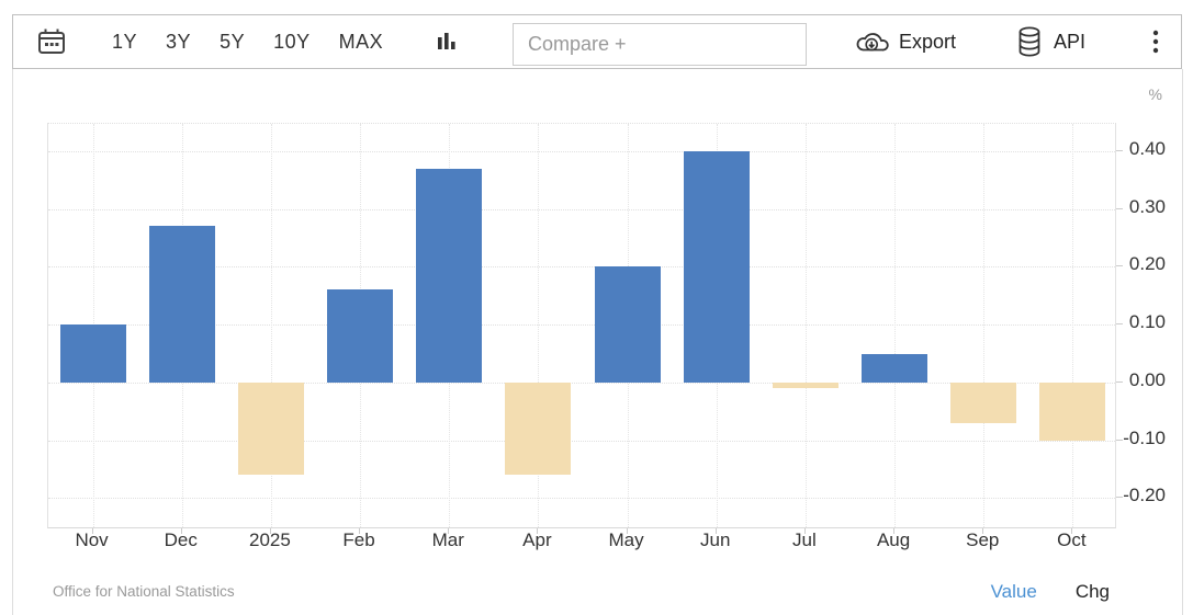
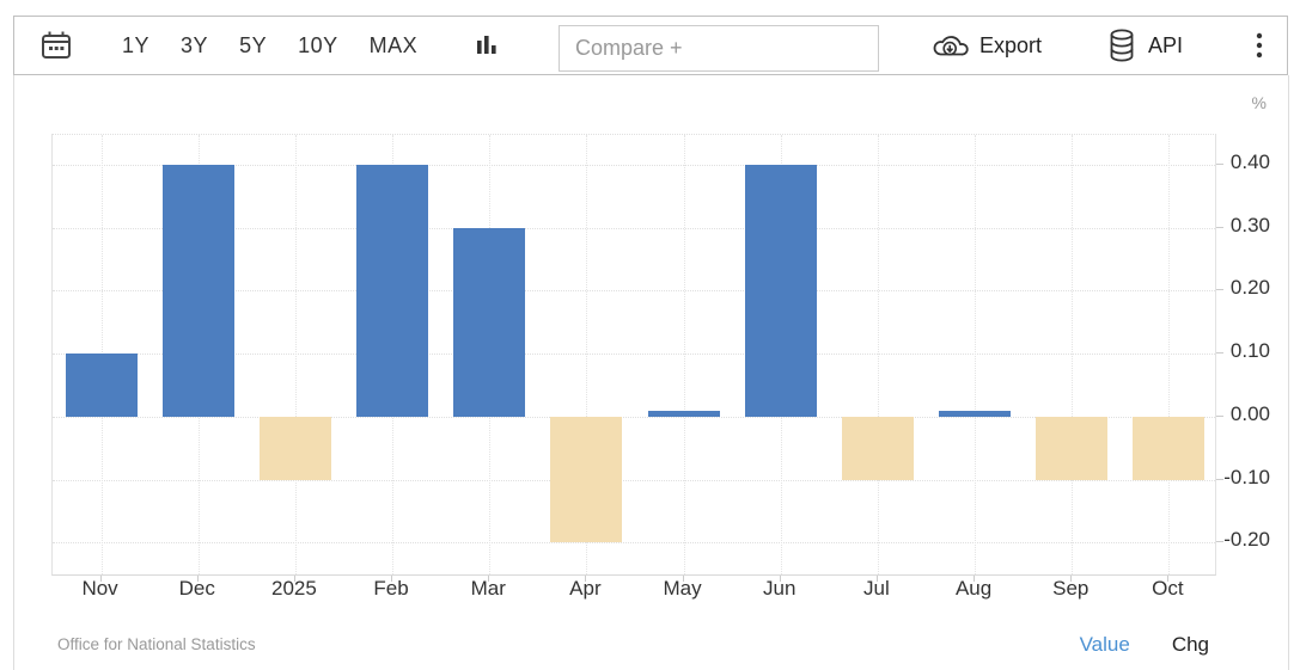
Dec: 0.27 -> 0.40
2025: -0.16 -> -0.10
Feb: 0.16 -> 0.40
Mar: 0.37 -> 0.30
Apr: -0.16 -> -0.20
May: 0.20 -> 0.01
Jul: -0.01 -> -0.10
Aug: 0.05 -> 0.01
Sep: -0.07 -> -0.10
